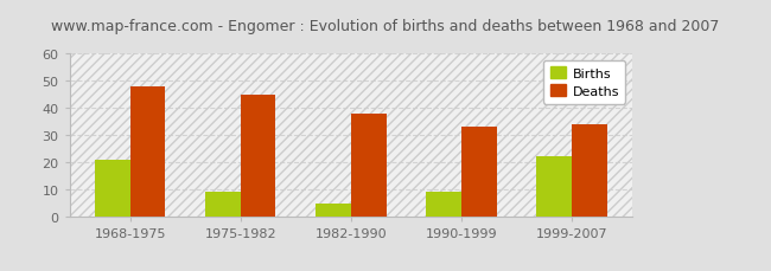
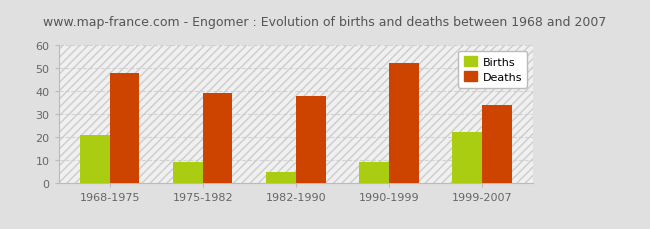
Deaths/1975-1982: 45 -> 39
Deaths/1990-1999: 33 -> 52
